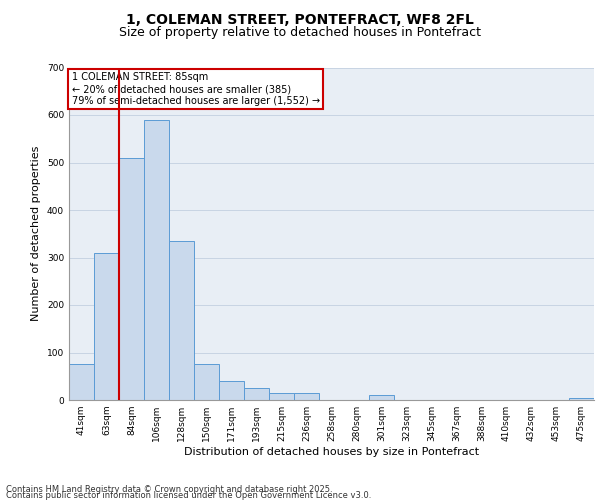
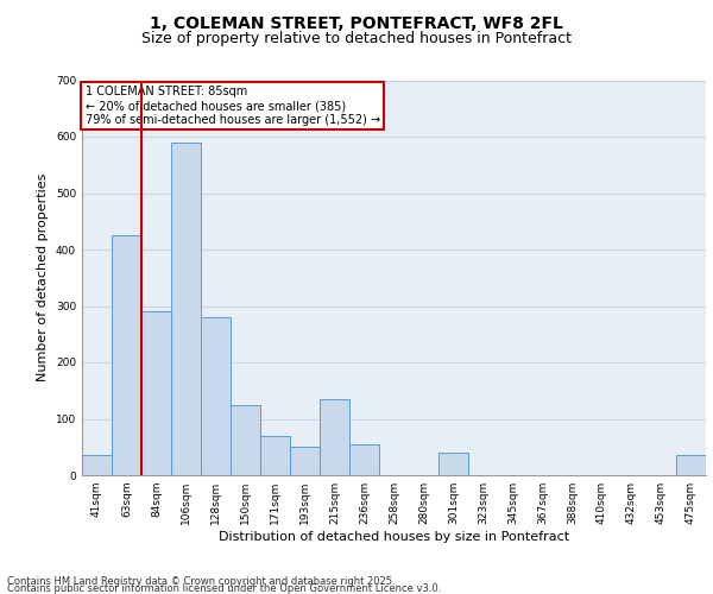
41sqm: 75 -> 35
63sqm: 310 -> 425
84sqm: 510 -> 290
128sqm: 335 -> 280
150sqm: 75 -> 125
171sqm: 40 -> 70
193sqm: 25 -> 50
215sqm: 15 -> 135
236sqm: 15 -> 55
301sqm: 10 -> 40
475sqm: 5 -> 35
